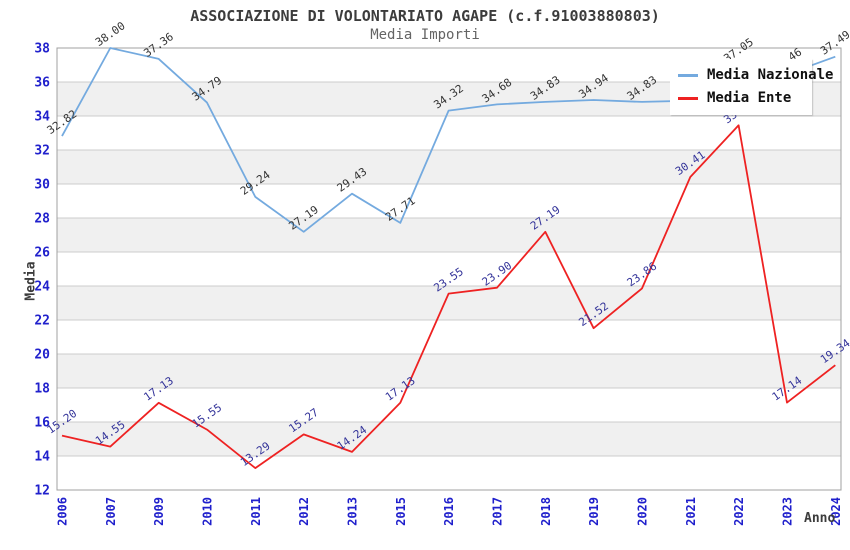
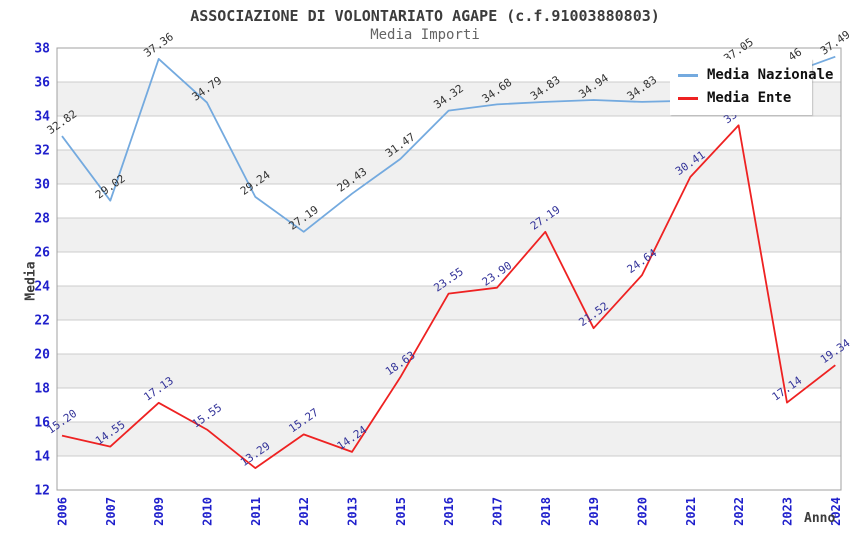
Media Nazionale/2007: 38.00 -> 29.02
Media Nazionale/2015: 27.71 -> 31.47
Media Ente/2015: 17.13 -> 18.63
Media Ente/2020: 23.86 -> 24.64
